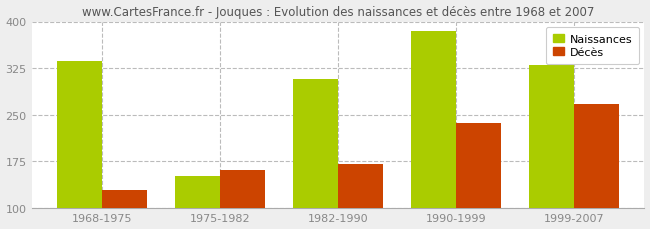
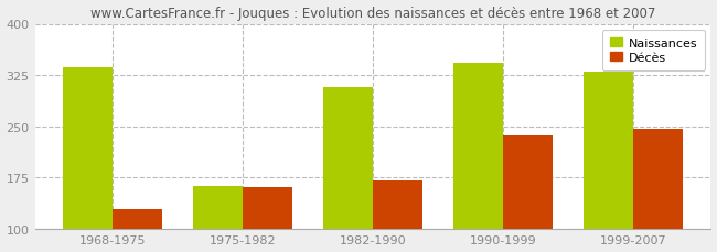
Naissances/1975-1982: 152 -> 163
Naissances/1990-1999: 384 -> 343
Décès/1999-2007: 268 -> 246
